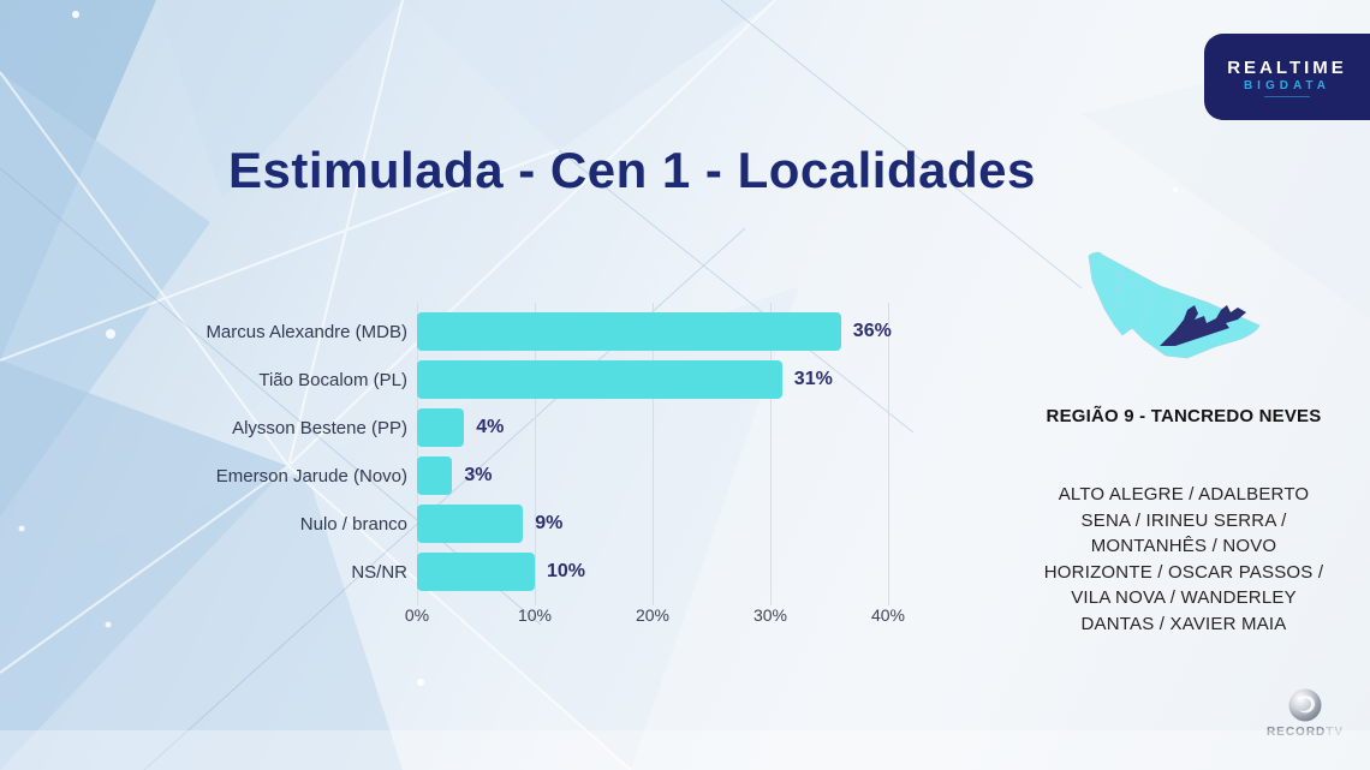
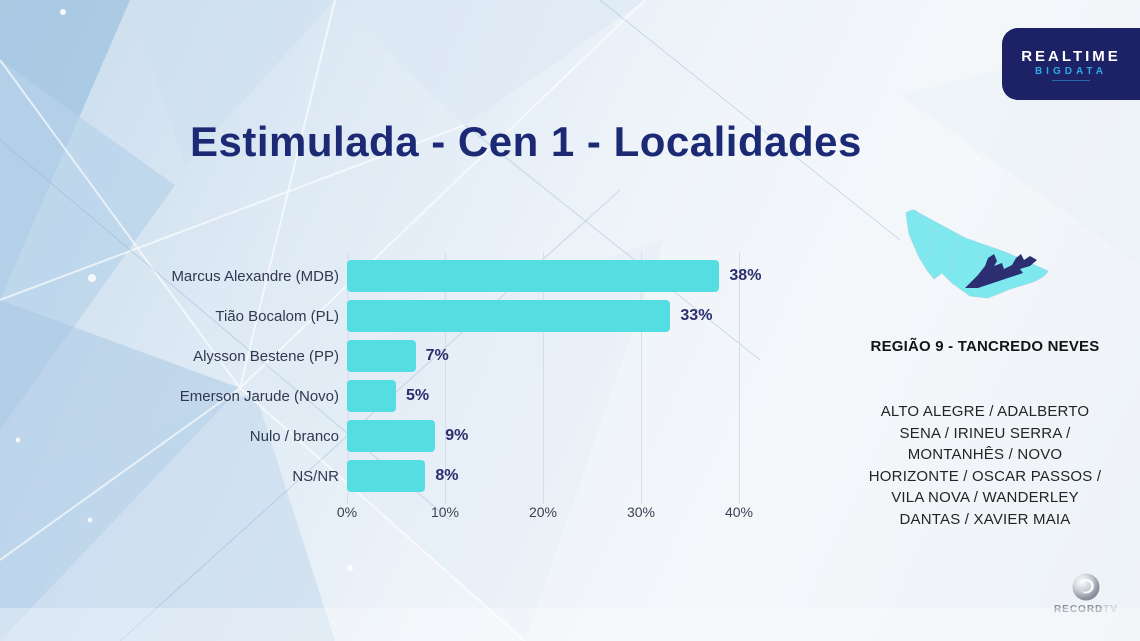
Marcus Alexandre (MDB): 36% -> 38%
Tião Bocalom (PL): 31% -> 33%
Alysson Bestene (PP): 4% -> 7%
Emerson Jarude (Novo): 3% -> 5%
NS/NR: 10% -> 8%
